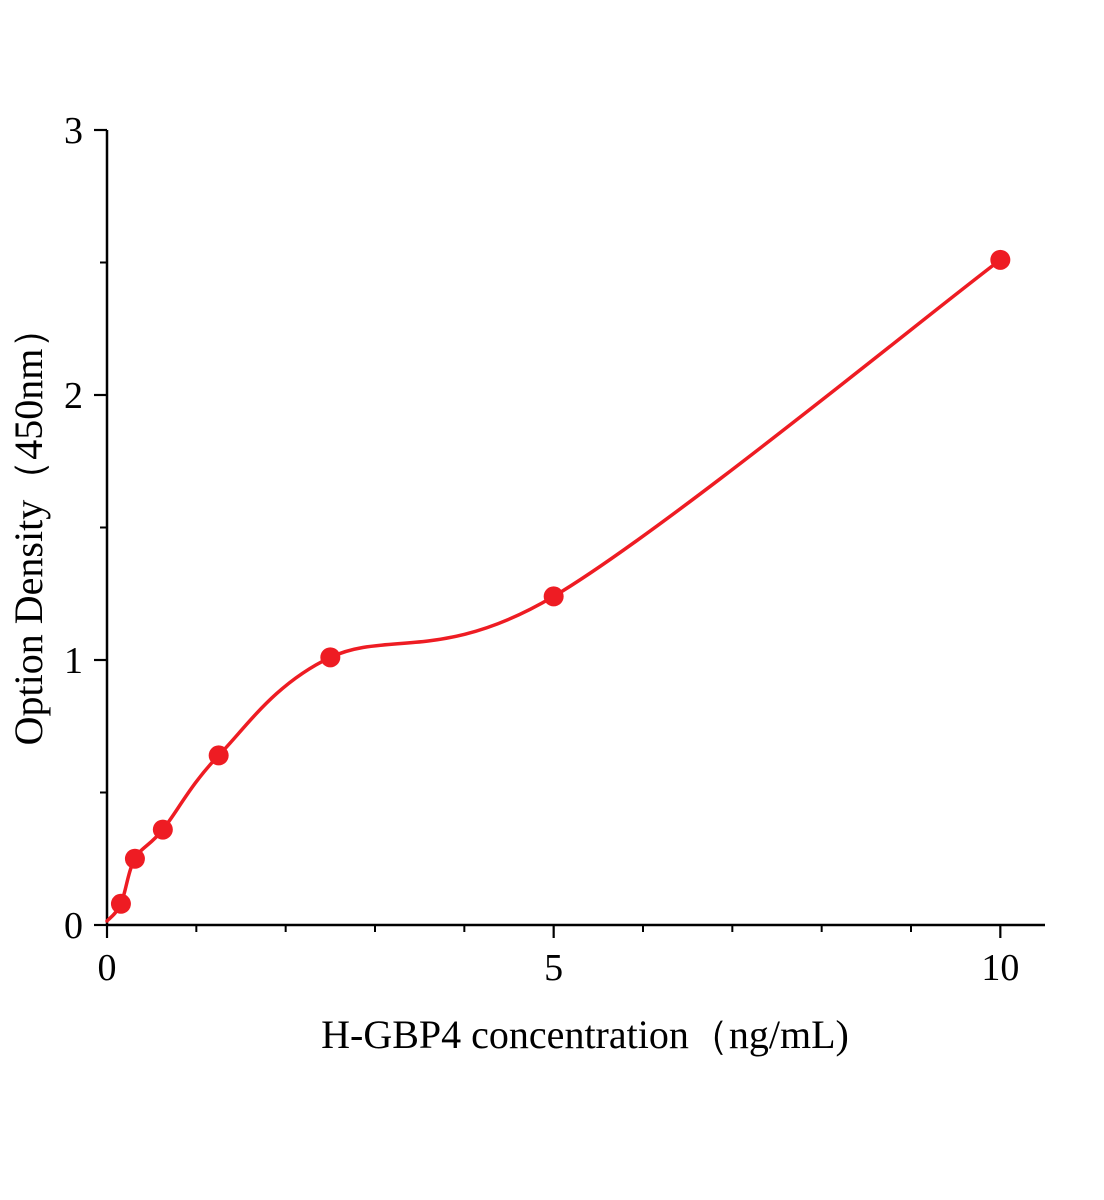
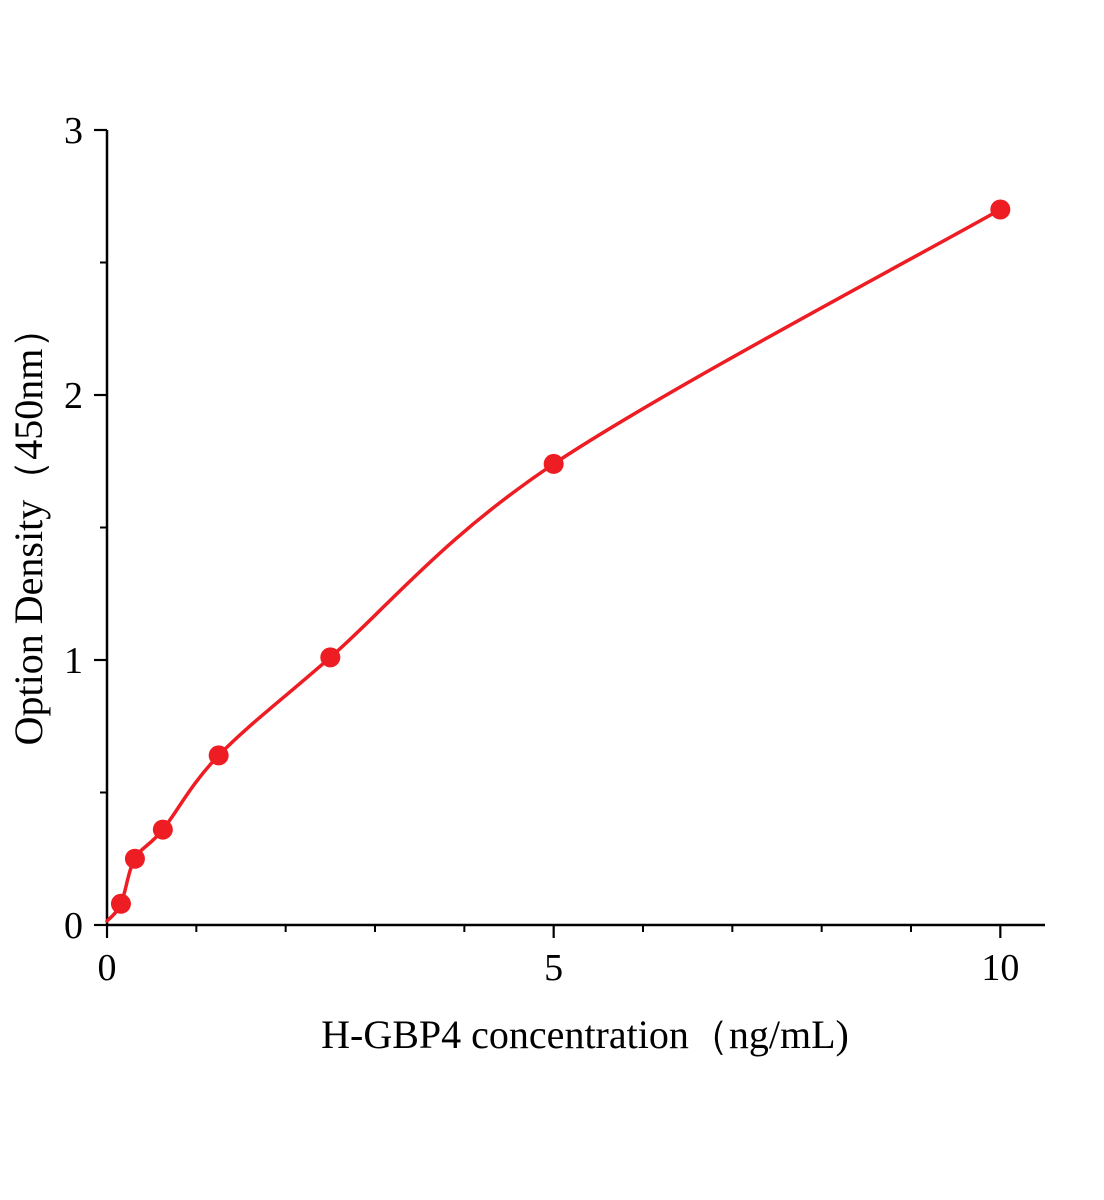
5: 1.24 -> 1.74
10: 2.51 -> 2.70
